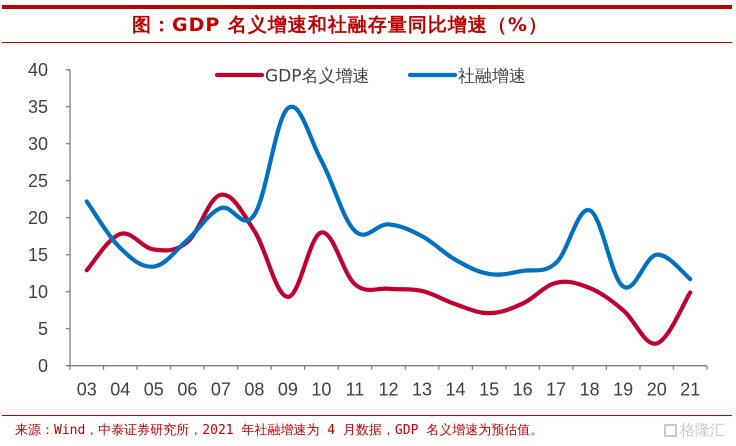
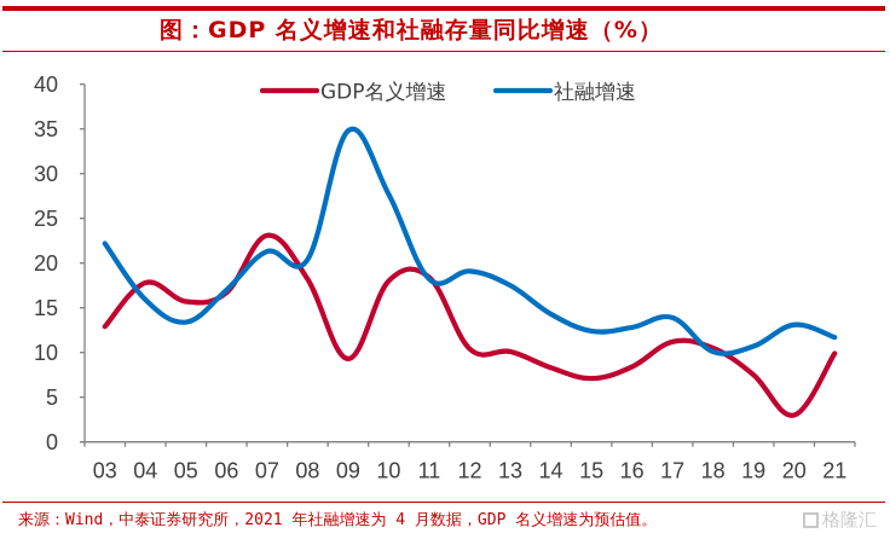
GDP名义增速/11: 11 -> 18
社融增速/18: 21 -> 10
社融增速/20: 15 -> 13
